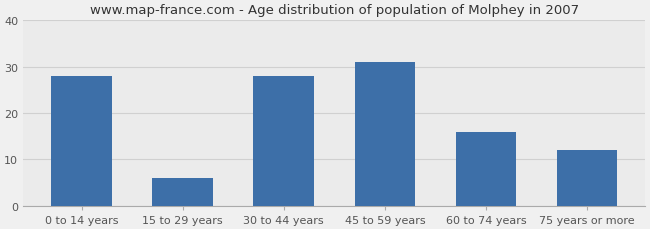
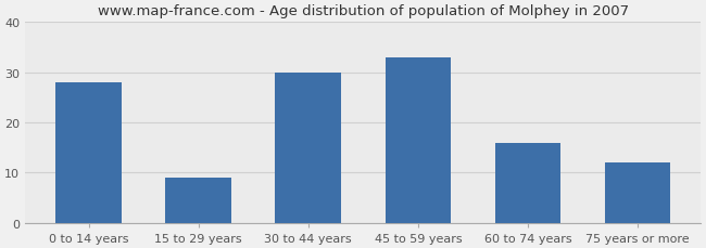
15 to 29 years: 6 -> 9
30 to 44 years: 28 -> 30
45 to 59 years: 31 -> 33
